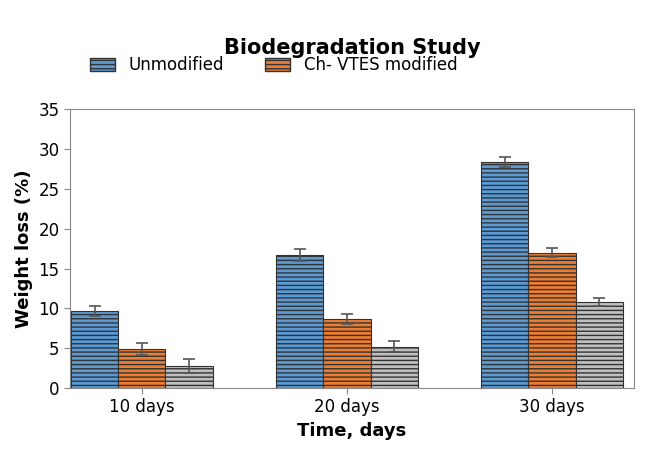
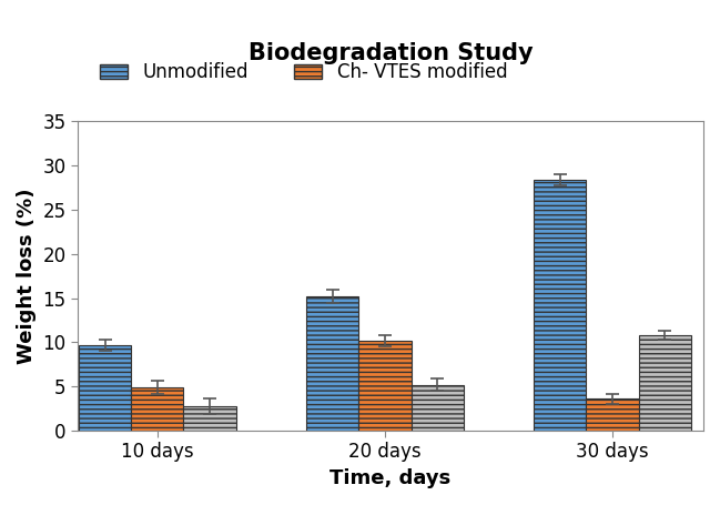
Unmodified/20 days: 16.7 -> 15.2
Ch- VTES modified/20 days: 8.7 -> 10.2
Ch- VTES modified/30 days: 17.0 -> 3.6
